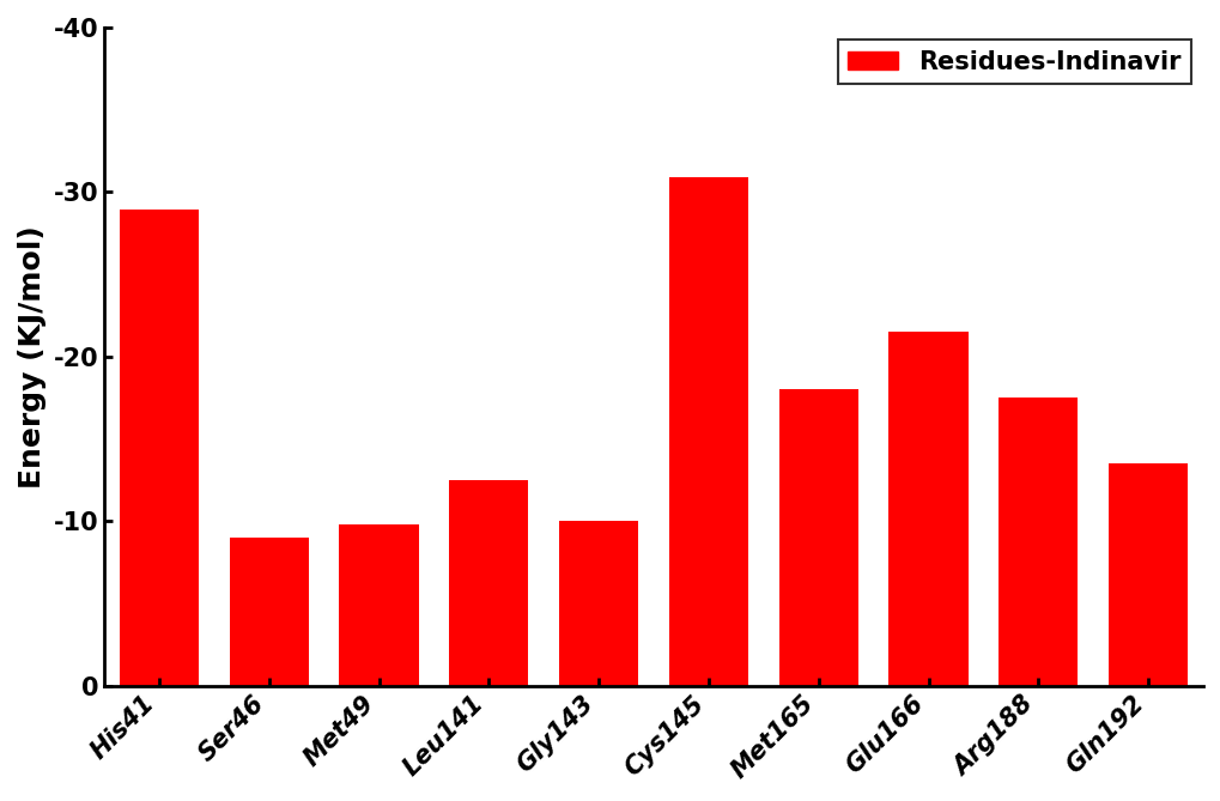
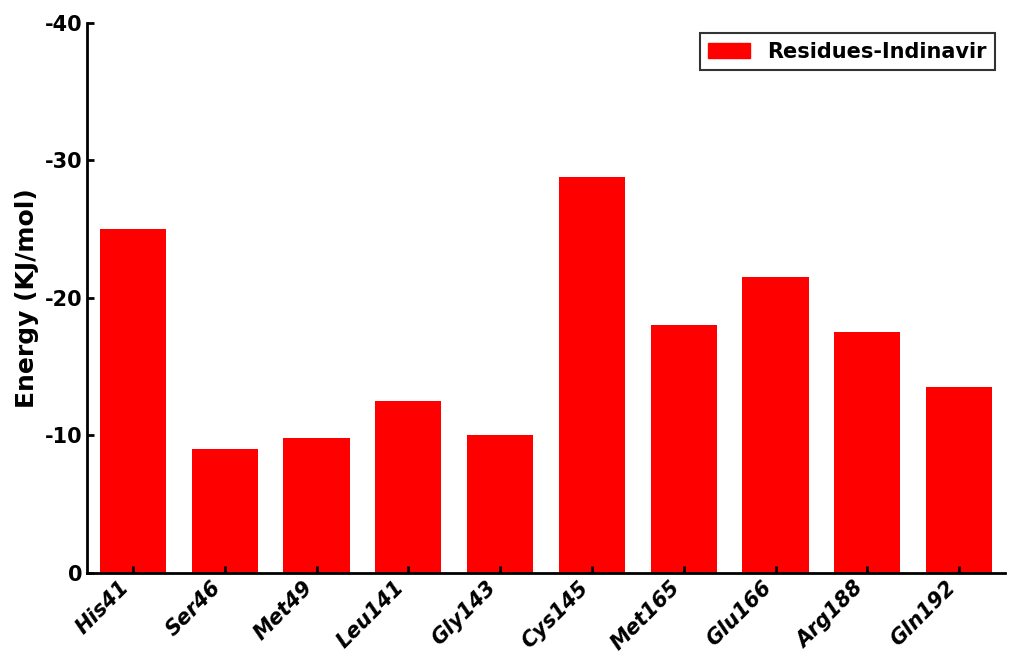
His41: -28.9 -> -25.0
Cys145: -30.9 -> -28.8
